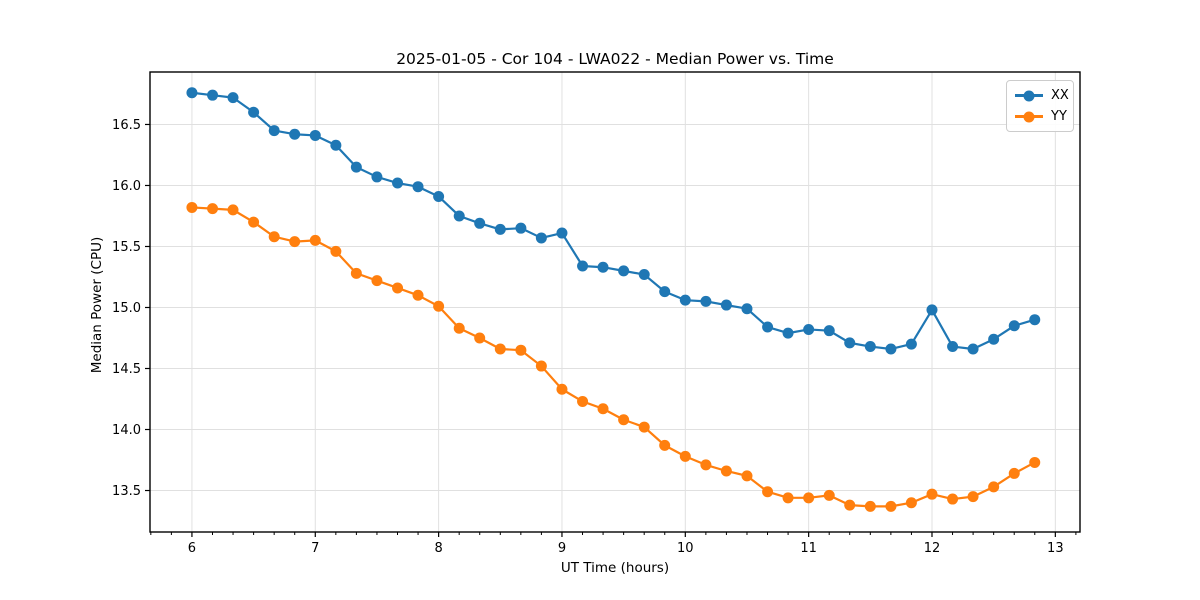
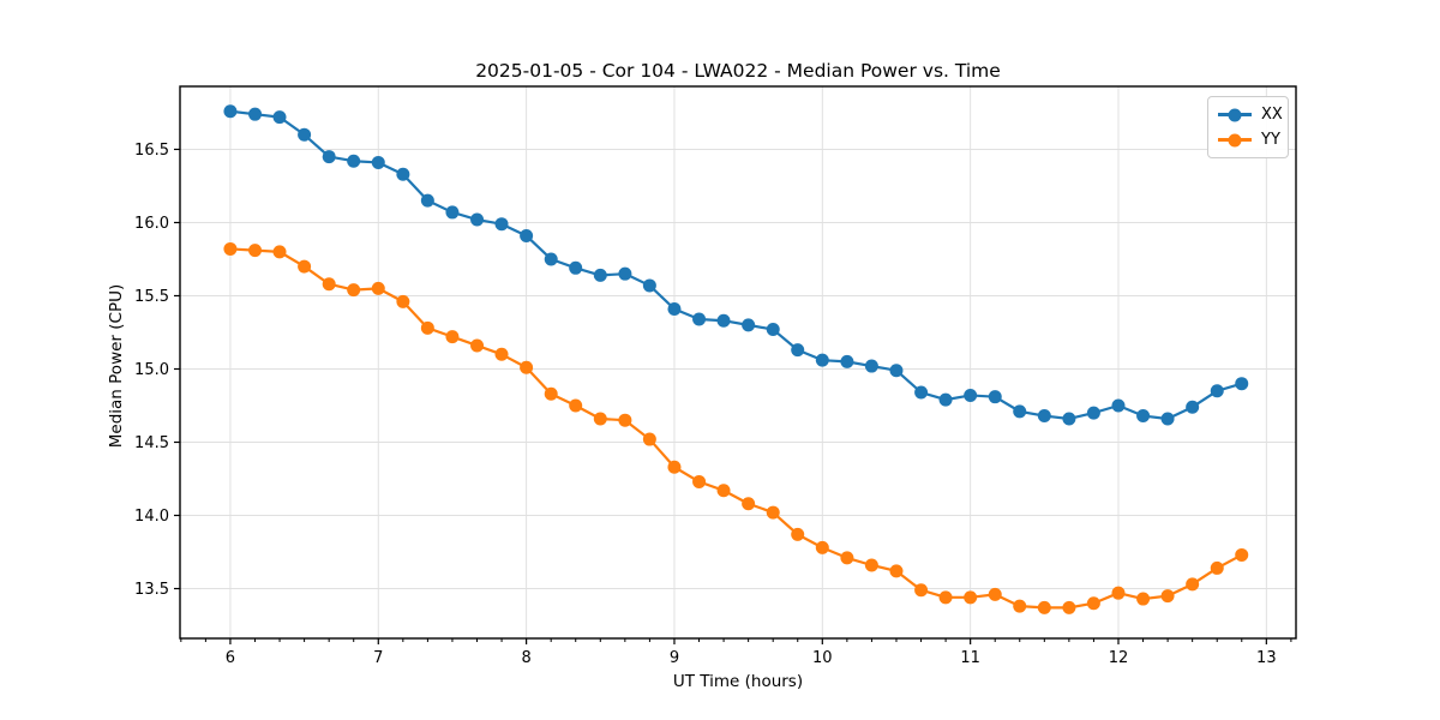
XX/9: 15.61 -> 15.41
XX/12: 14.98 -> 14.75
